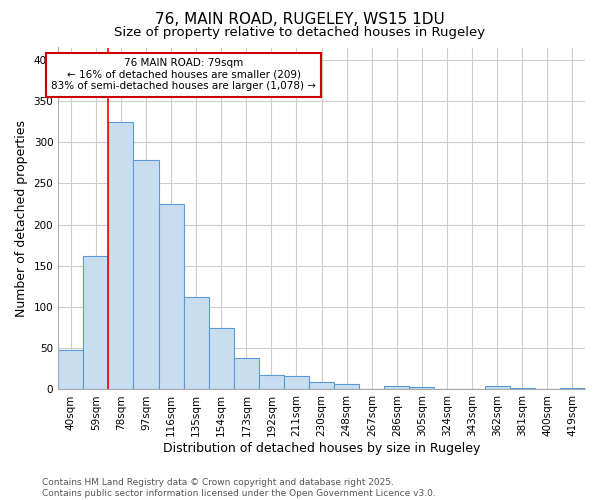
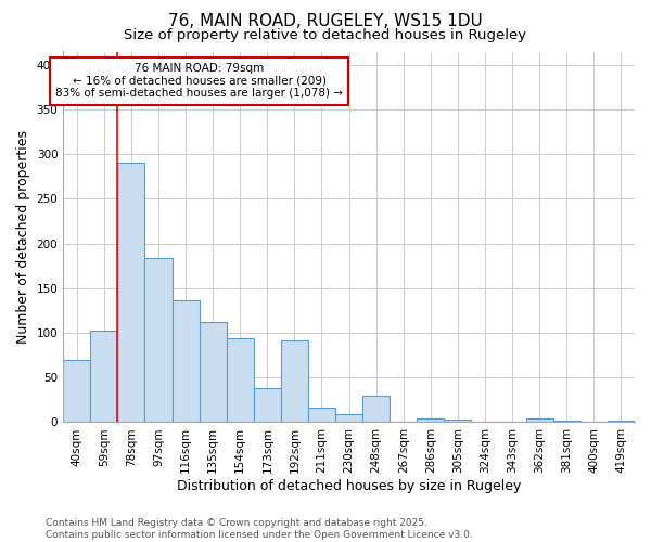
40sqm: 48 -> 70
59sqm: 162 -> 102
78sqm: 325 -> 290
97sqm: 278 -> 184
116sqm: 225 -> 136
154sqm: 75 -> 94
192sqm: 17 -> 92
248sqm: 7 -> 30
